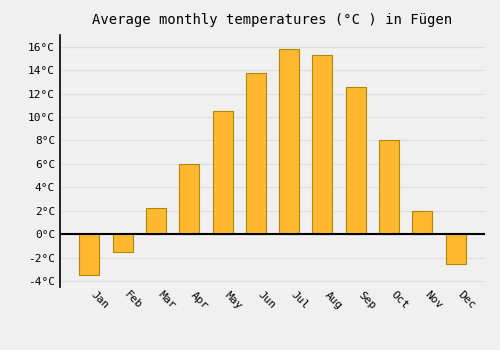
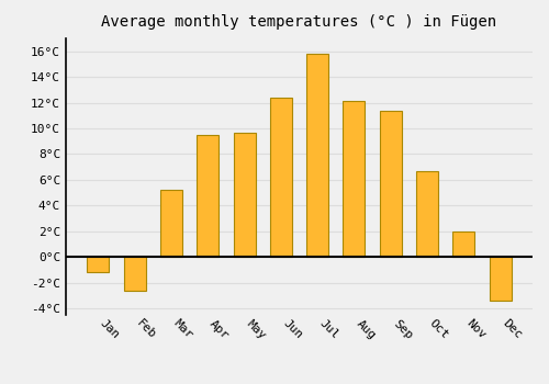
Jan: -3.5°C -> -1.2°C
Feb: -1.5°C -> -2.6°C
Mar: 2.2°C -> 5.2°C
Apr: 6.0°C -> 9.5°C
May: 10.5°C -> 9.7°C
Jun: 13.8°C -> 12.4°C
Aug: 15.3°C -> 12.1°C
Sep: 12.6°C -> 11.4°C
Oct: 8.0°C -> 6.7°C
Dec: -2.5°C -> -3.4°C
